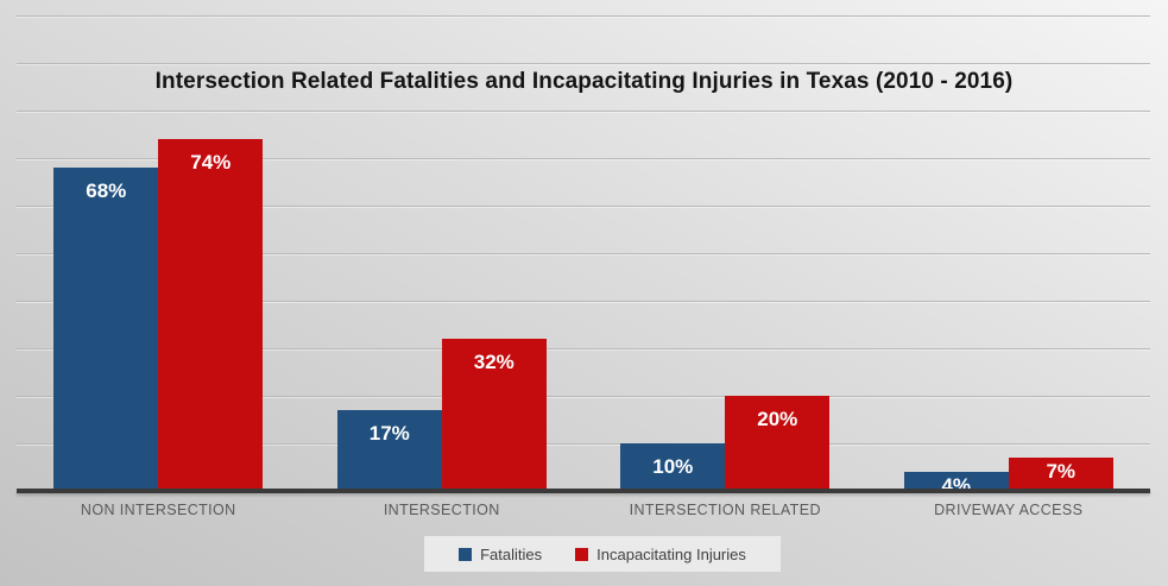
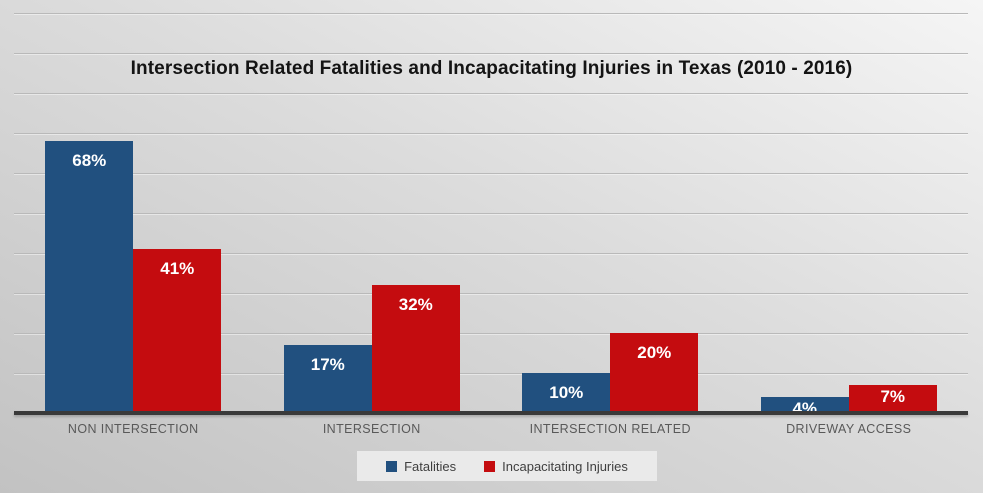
Incapacitating Injuries/NON INTERSECTION: 74% -> 41%
